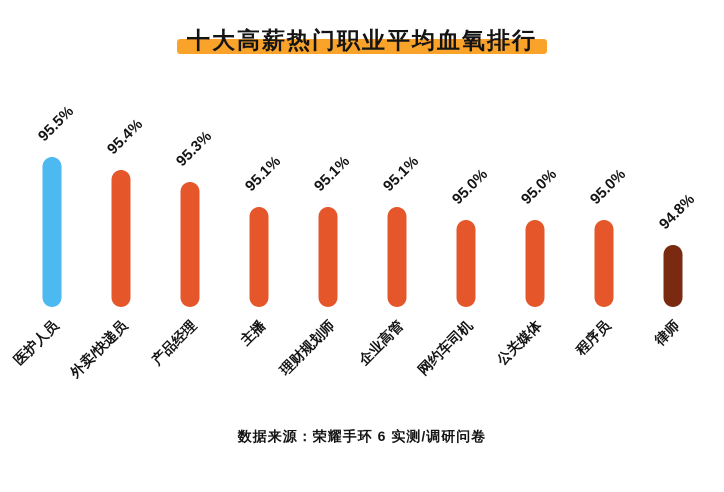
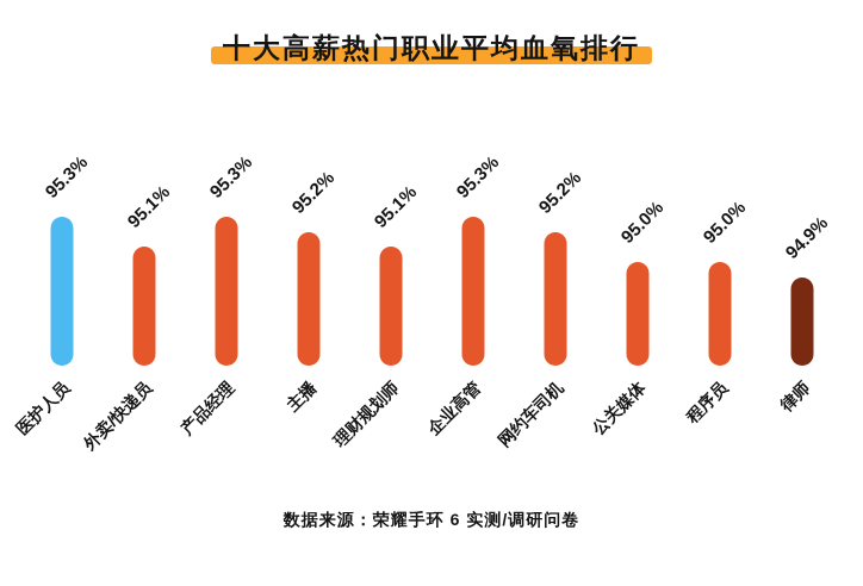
医护人员: 95.5% -> 95.3%
外卖/快递员: 95.4% -> 95.1%
主播: 95.1% -> 95.2%
企业高管: 95.1% -> 95.3%
网约车司机: 95.0% -> 95.2%
律师: 94.8% -> 94.9%
